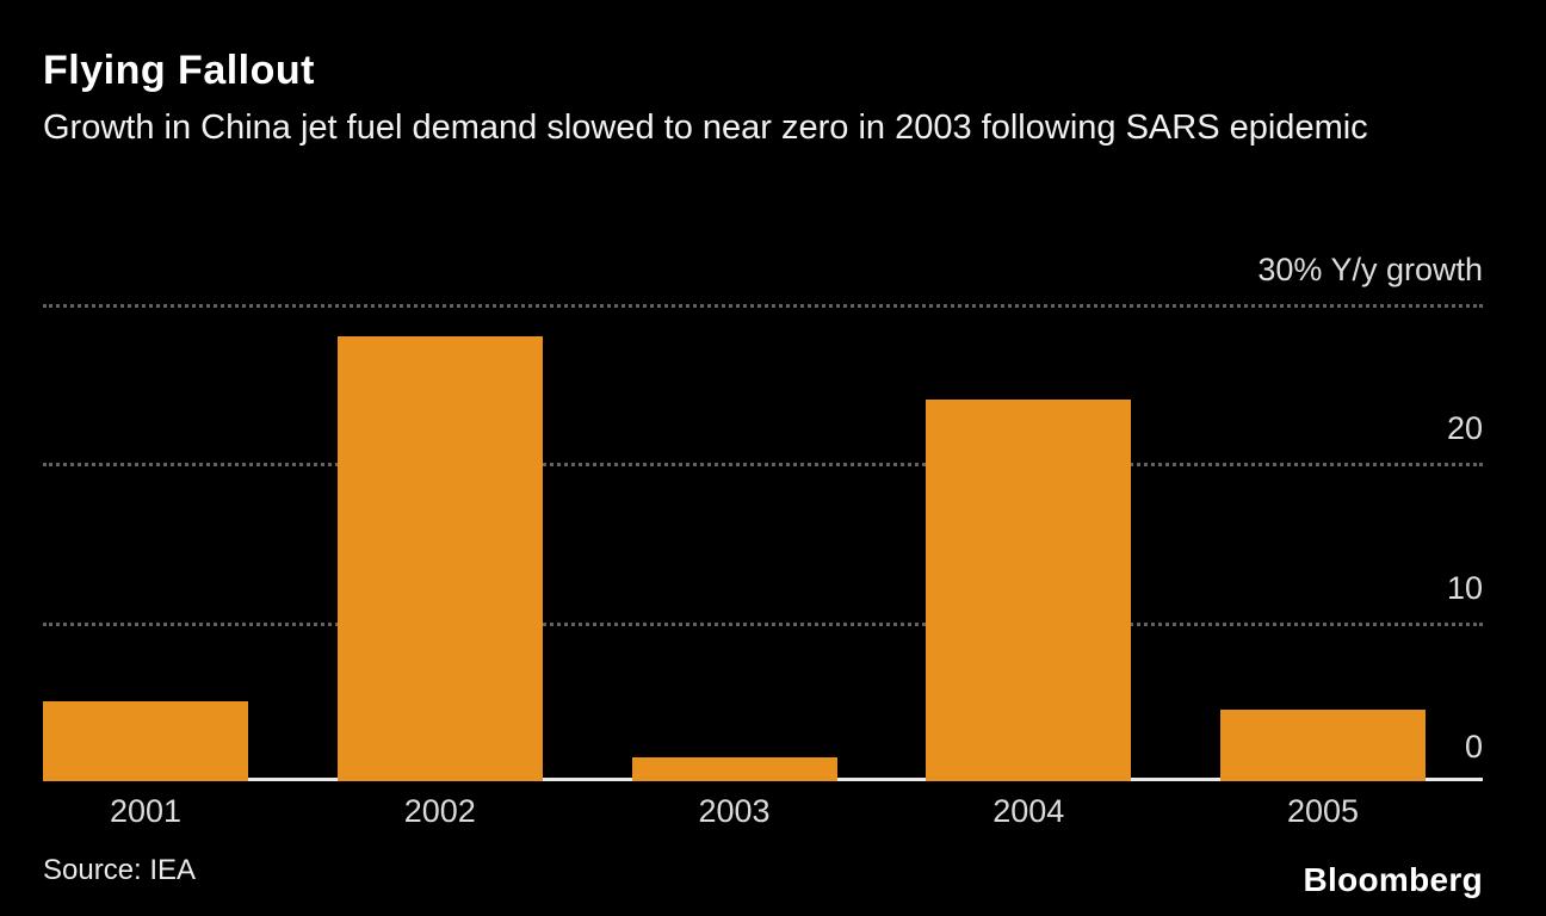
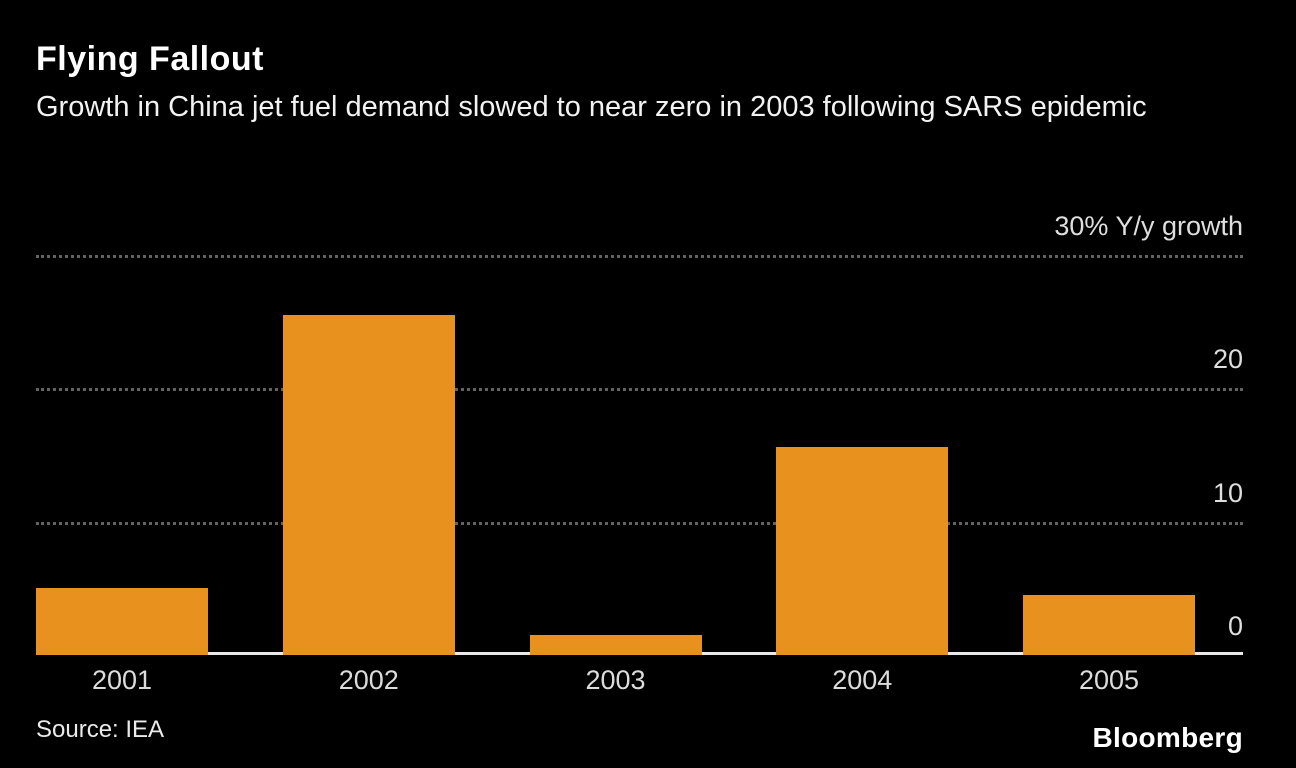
2002: 28.0 -> 25.5
2004: 24.0 -> 15.6
